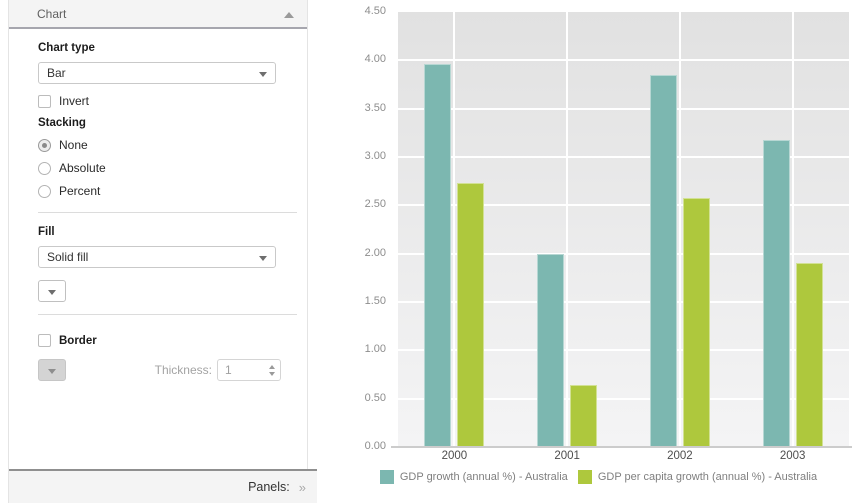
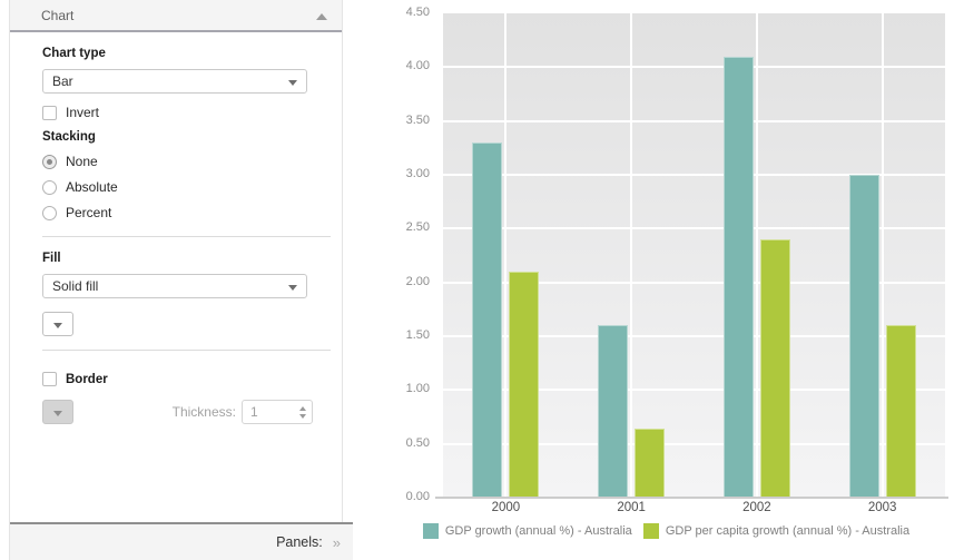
GDP growth (annual %) - Australia/2000: 4.0 -> 3.3
GDP per capita growth (annual %) - Australia/2000: 2.7 -> 2.1
GDP growth (annual %) - Australia/2001: 2.0 -> 1.6
GDP growth (annual %) - Australia/2002: 3.9 -> 4.1
GDP per capita growth (annual %) - Australia/2002: 2.6 -> 2.4
GDP growth (annual %) - Australia/2003: 3.2 -> 3.0
GDP per capita growth (annual %) - Australia/2003: 1.9 -> 1.6
